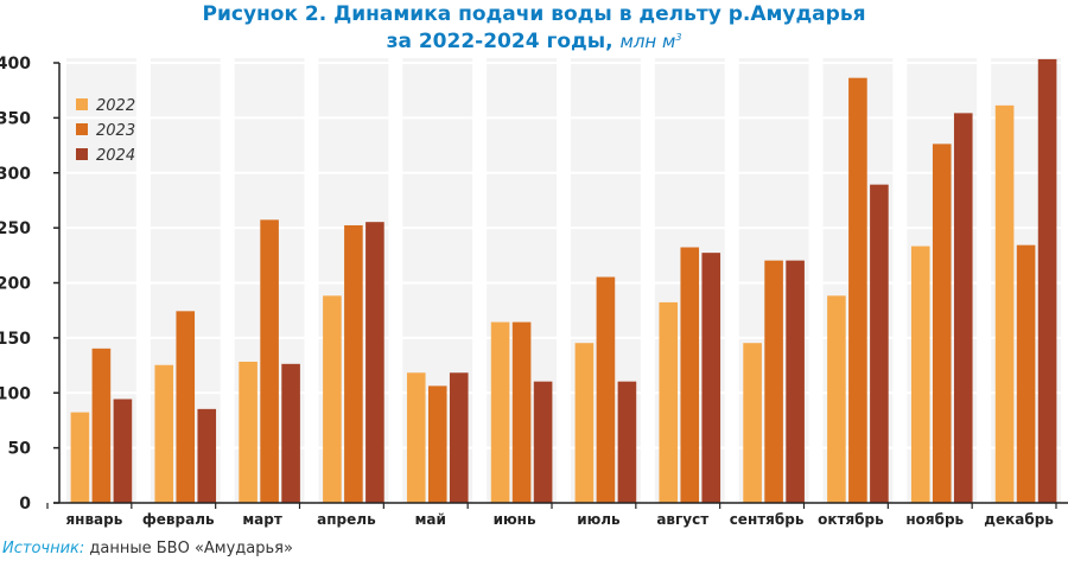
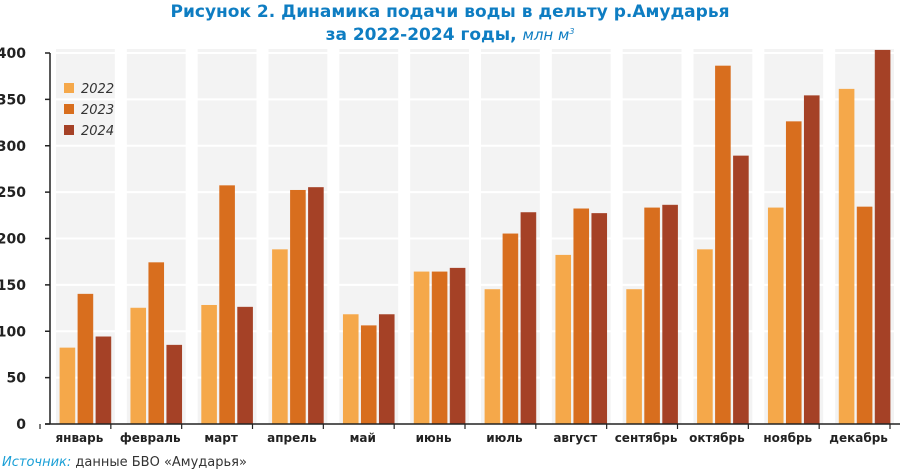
2024/июнь: 110 -> 170
2024/июль: 110 -> 230
2023/сентябрь: 220 -> 230
2024/сентябрь: 220 -> 240
